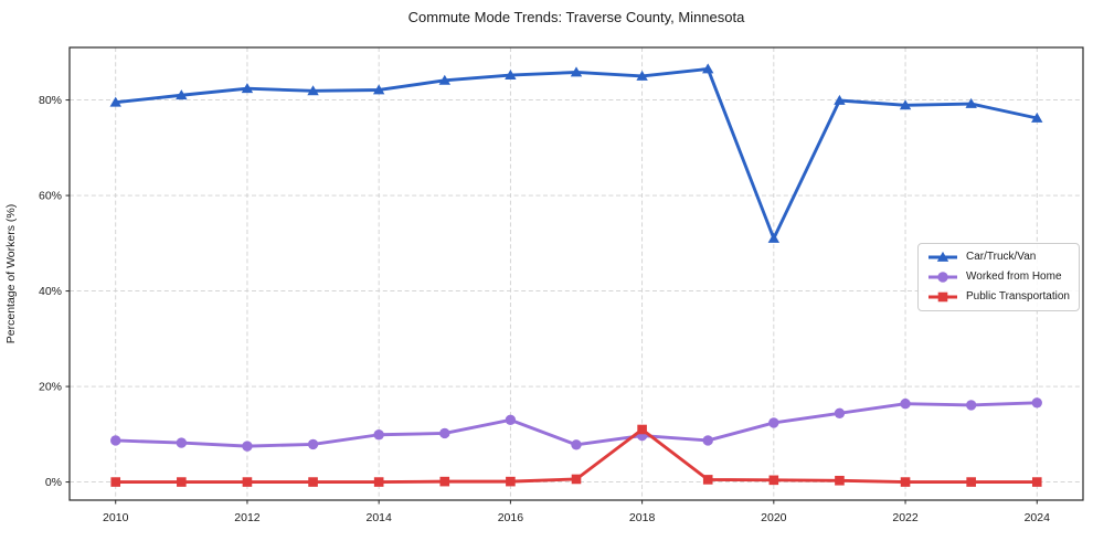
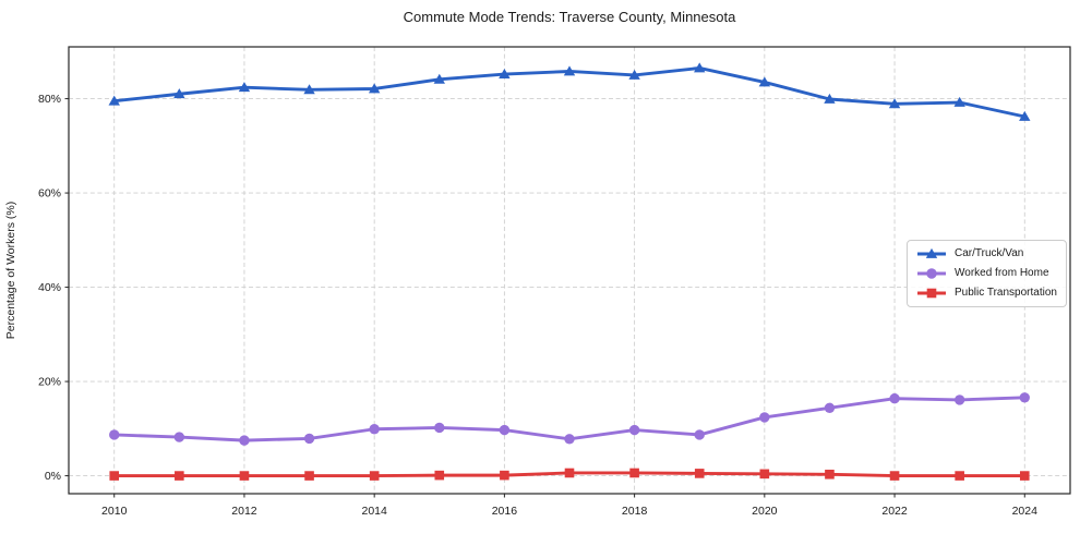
Worked from Home/2016: 13% -> 10%
Public Transportation/2018: 11% -> 1%
Car/Truck/Van/2020: 51% -> 84%
